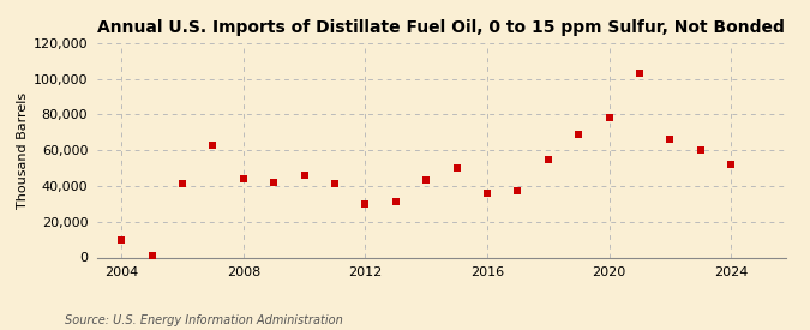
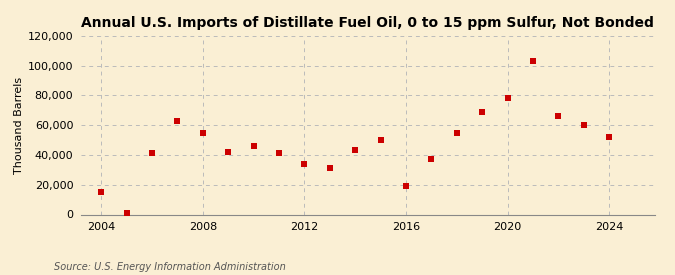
2004: 10,000 -> 15,000
2008: 44,000 -> 55,000
2012: 30,000 -> 34,000
2016: 36,000 -> 19,000
